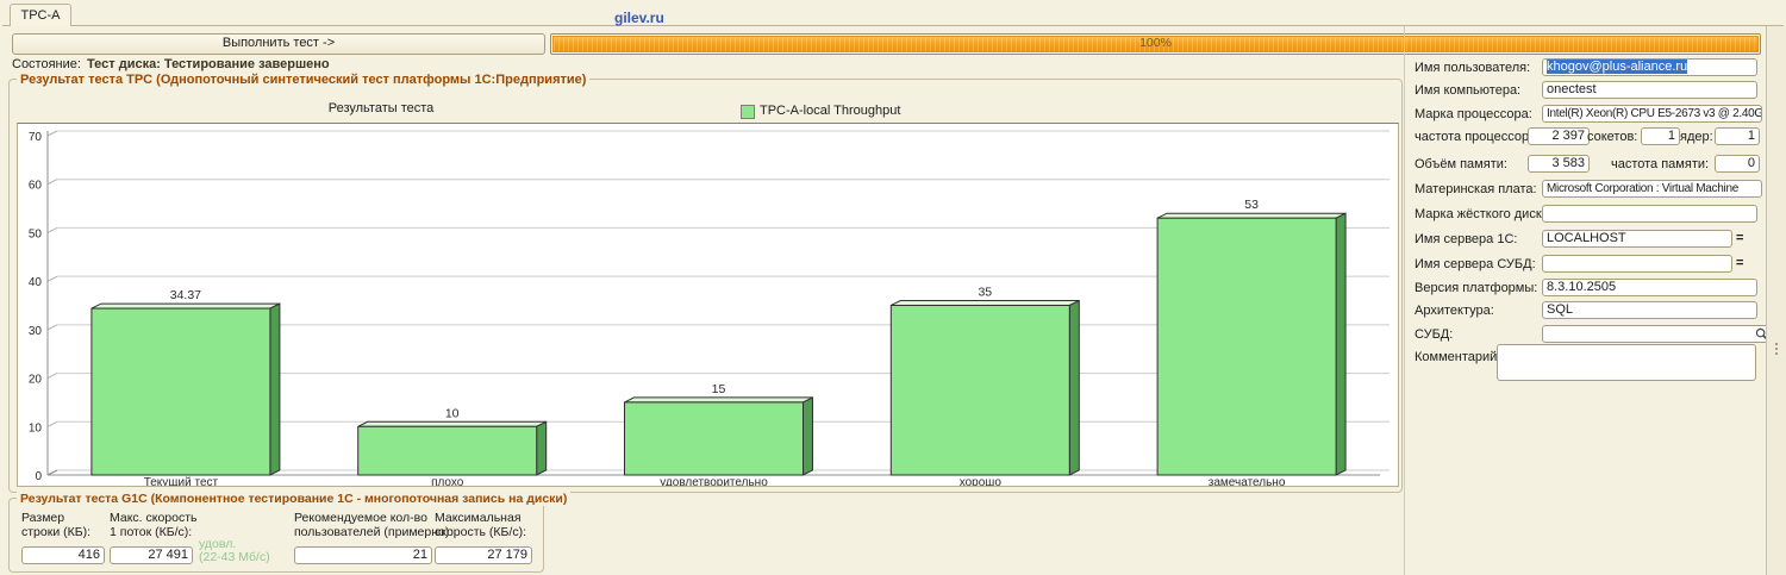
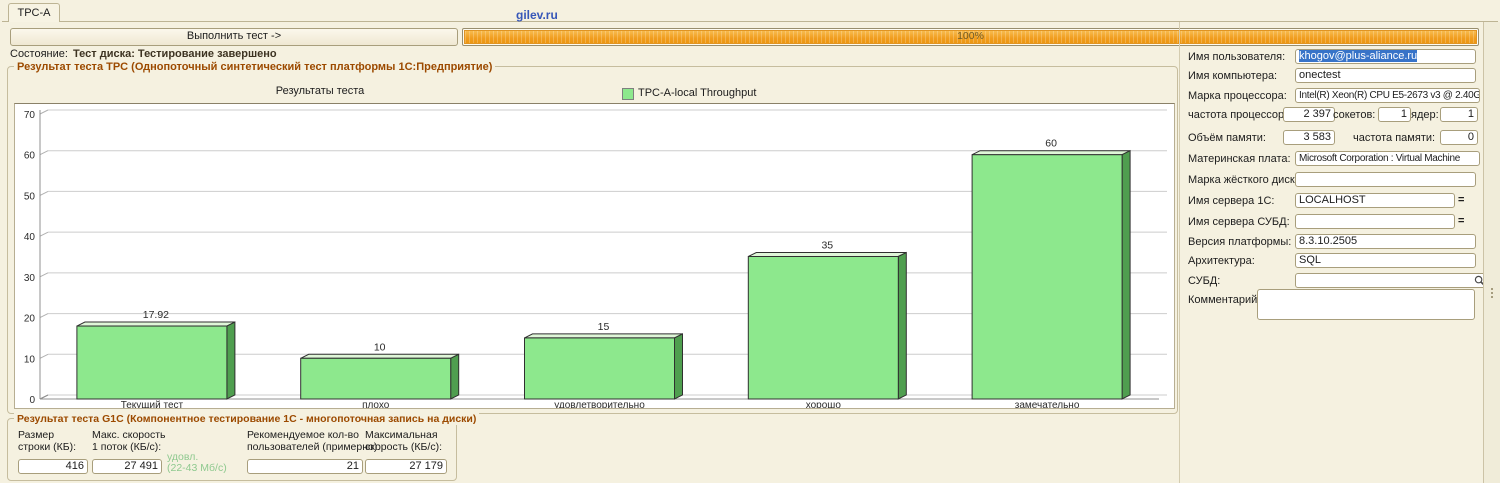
Текущий тест: 34.37 -> 17.92
замечательно: 53 -> 60
